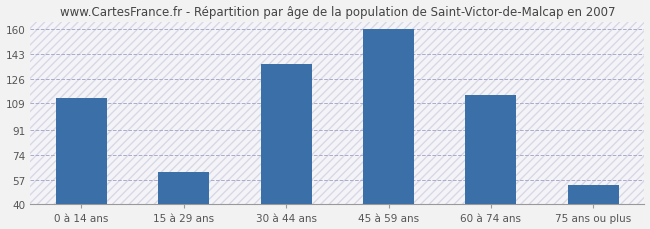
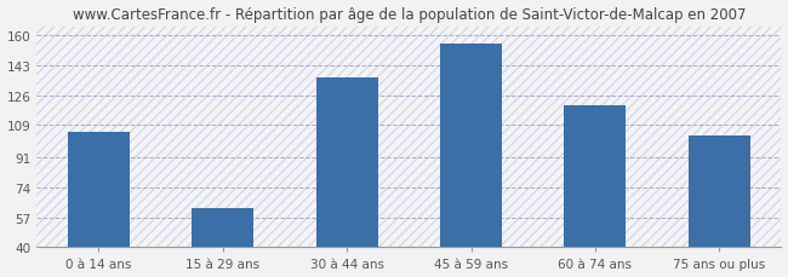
0 à 14 ans: 113 -> 105
45 à 59 ans: 160 -> 155
60 à 74 ans: 115 -> 120
75 ans ou plus: 53 -> 103
